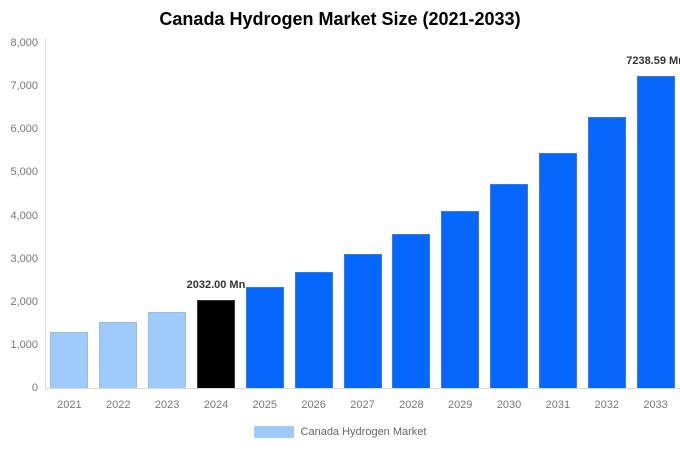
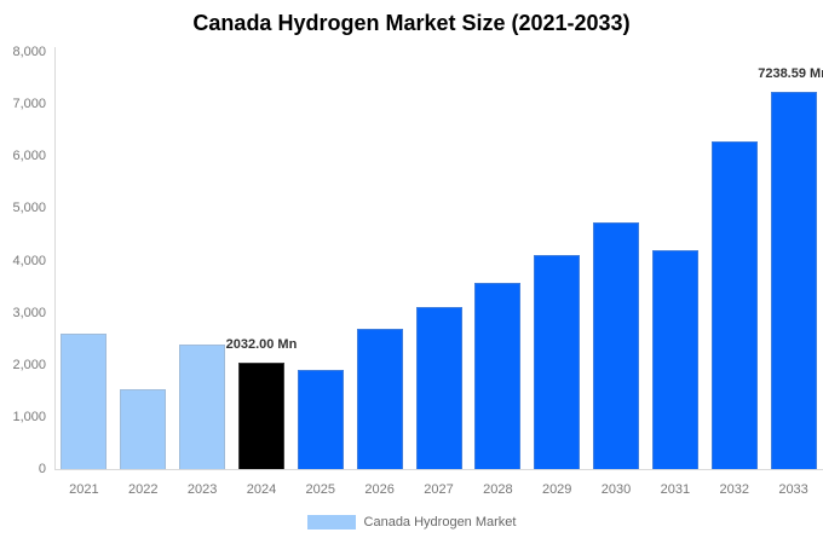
2021: 1300 -> 2600
2023: 1800 -> 2400
2025: 2300 -> 1900
2031: 5500 -> 4200
